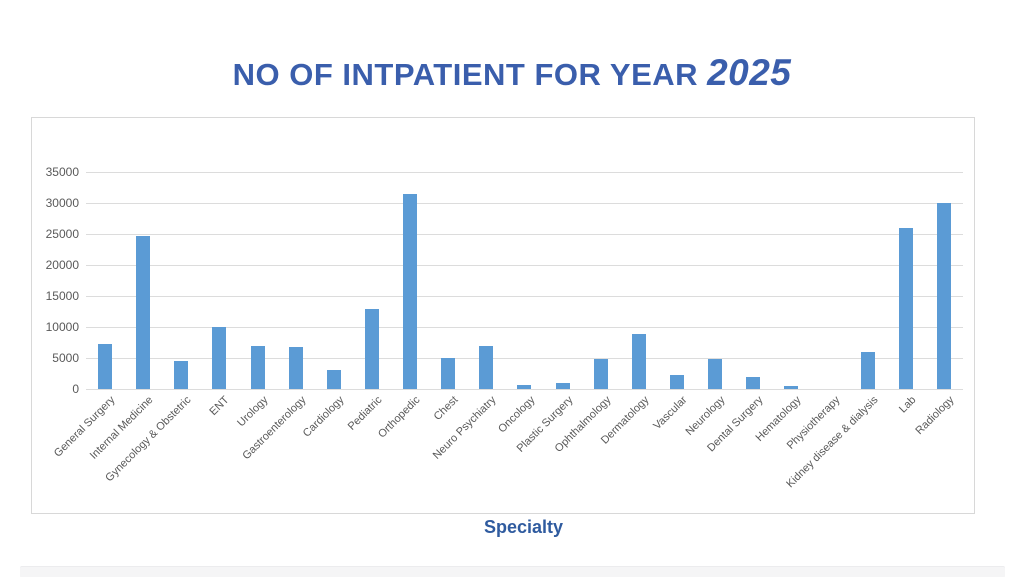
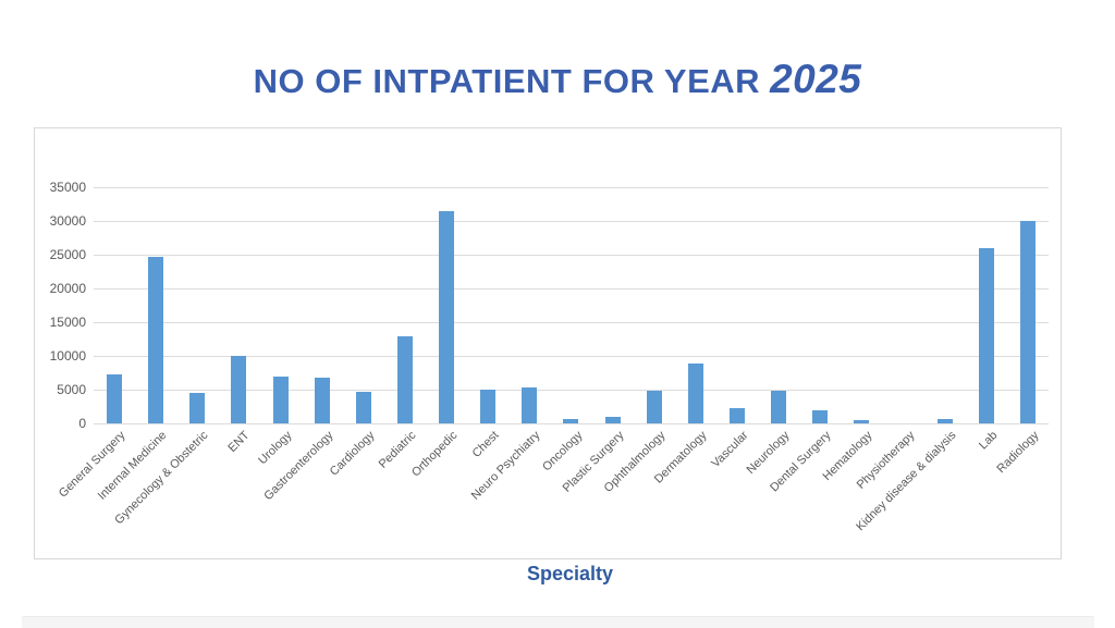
Cardiology: 3000 -> 5000
Neuro Psychiatry: 7000 -> 5000
Kidney disease & dialysis: 6000 -> 1000
